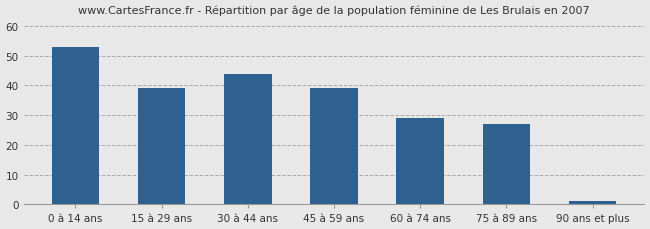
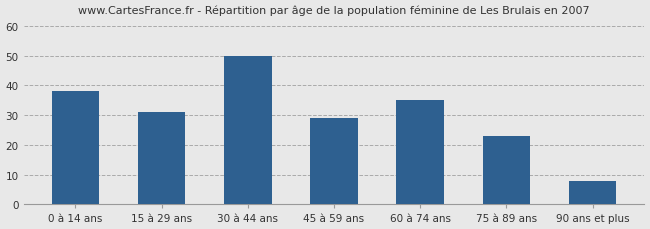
0 à 14 ans: 53 -> 38
15 à 29 ans: 39 -> 31
30 à 44 ans: 44 -> 50
45 à 59 ans: 39 -> 29
60 à 74 ans: 29 -> 35
75 à 89 ans: 27 -> 23
90 ans et plus: 1 -> 8
